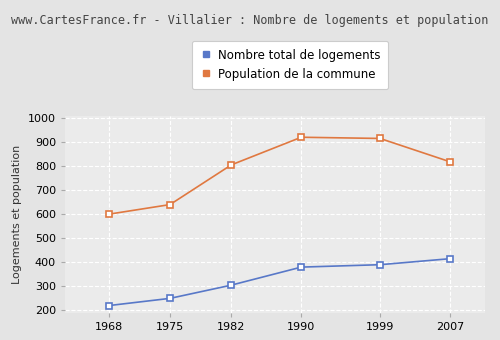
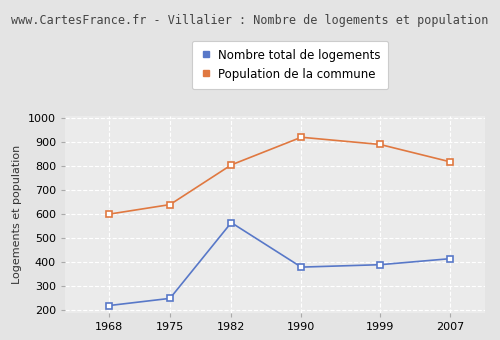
Nombre total de logements/1982: 305 -> 565
Population de la commune/1999: 915 -> 890
